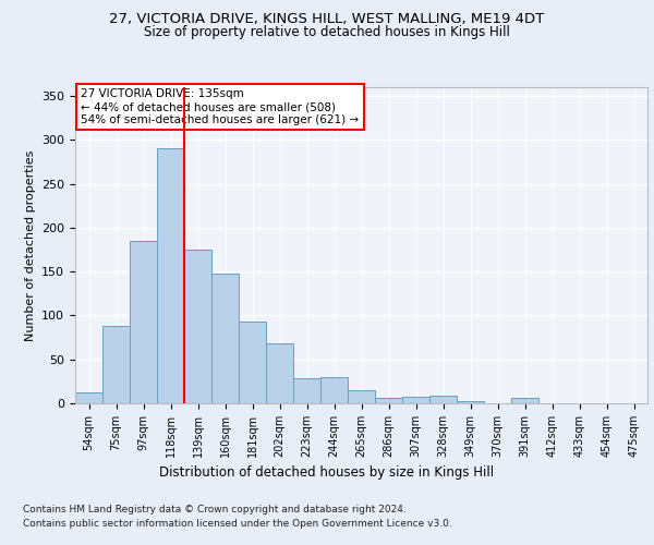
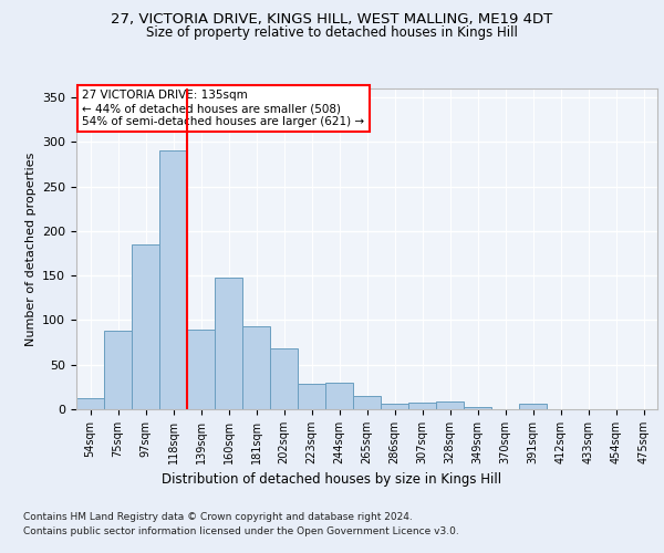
139sqm: 175 -> 90
